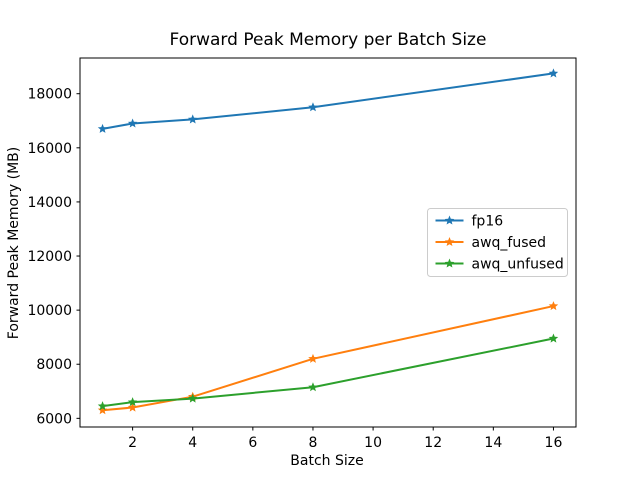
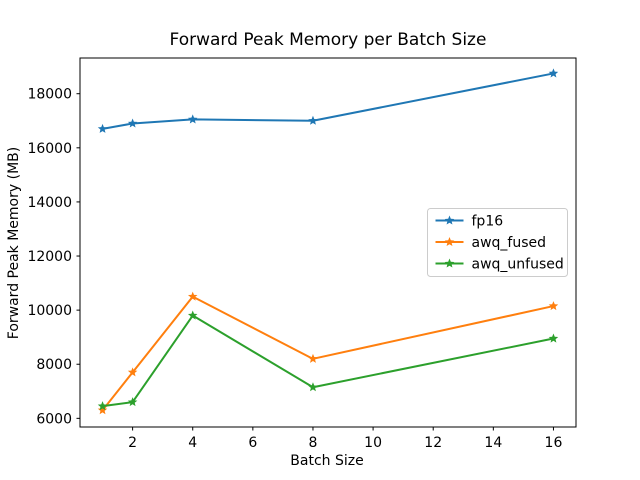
awq_fused/2: 6400 -> 7700
awq_fused/4: 6800 -> 10500
awq_unfused/4: 6700 -> 9800
fp16/8: 17500 -> 17000
